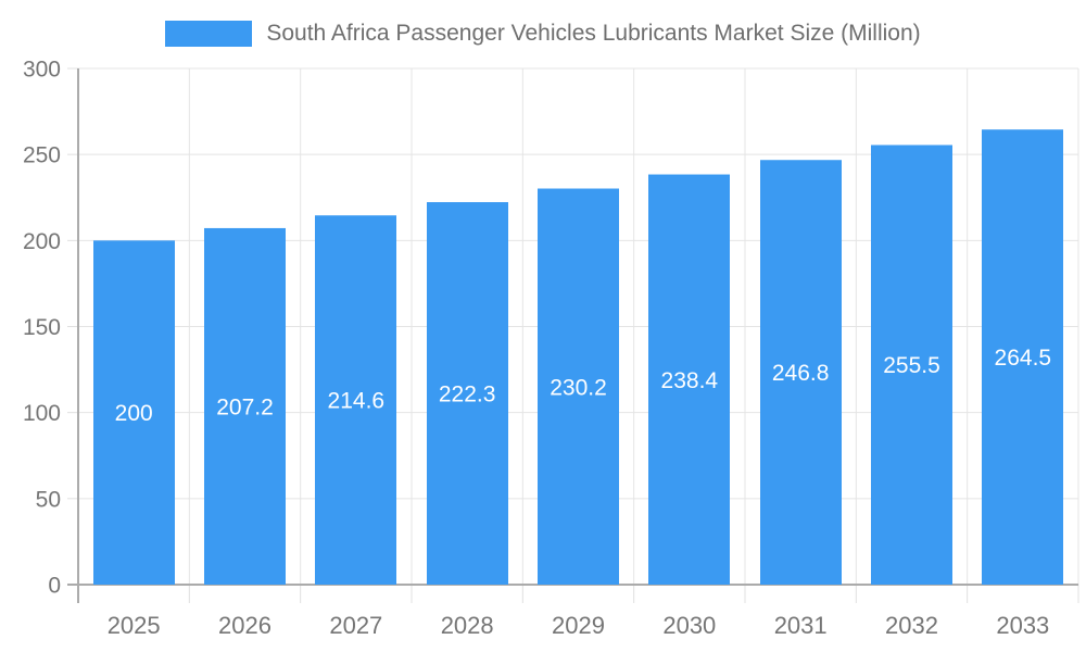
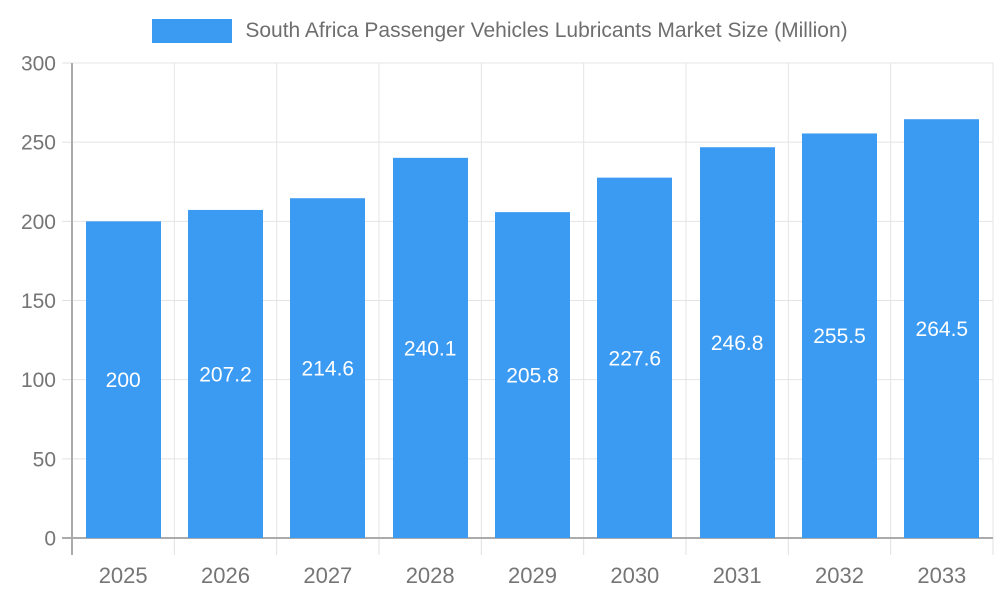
2028: 222.3 -> 240.1
2029: 230.2 -> 205.8
2030: 238.4 -> 227.6
